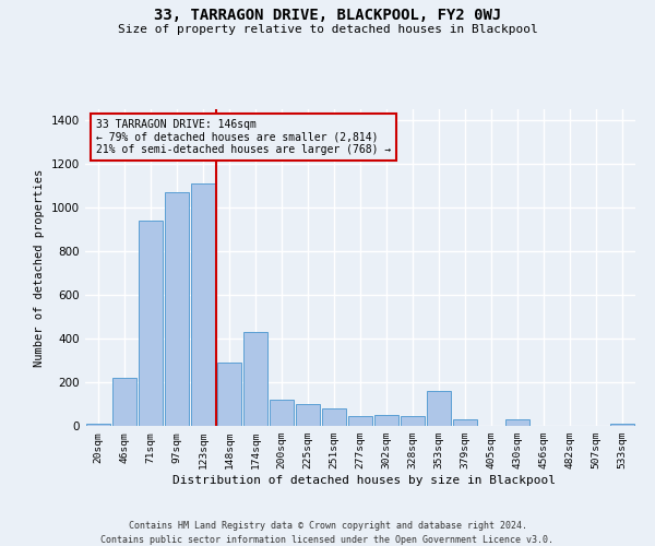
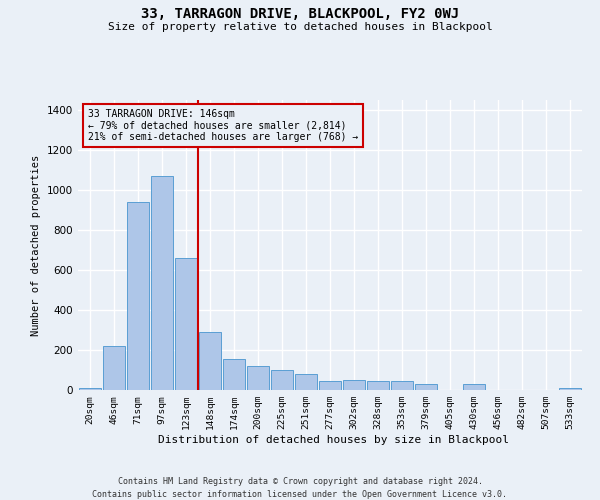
123sqm: 1110 -> 660
174sqm: 430 -> 160
353sqm: 160 -> 40
